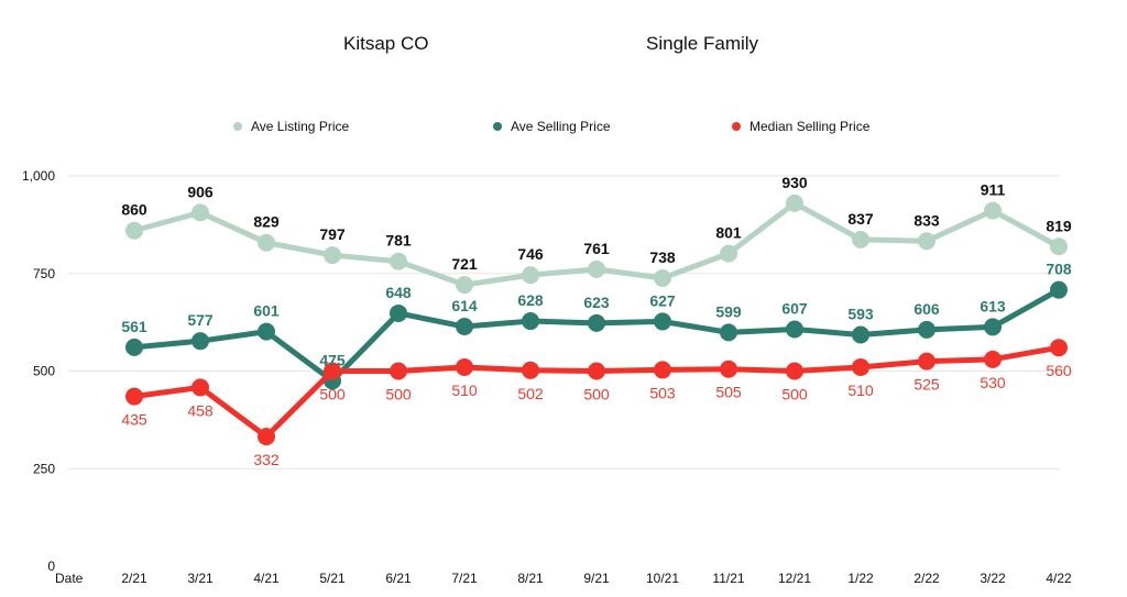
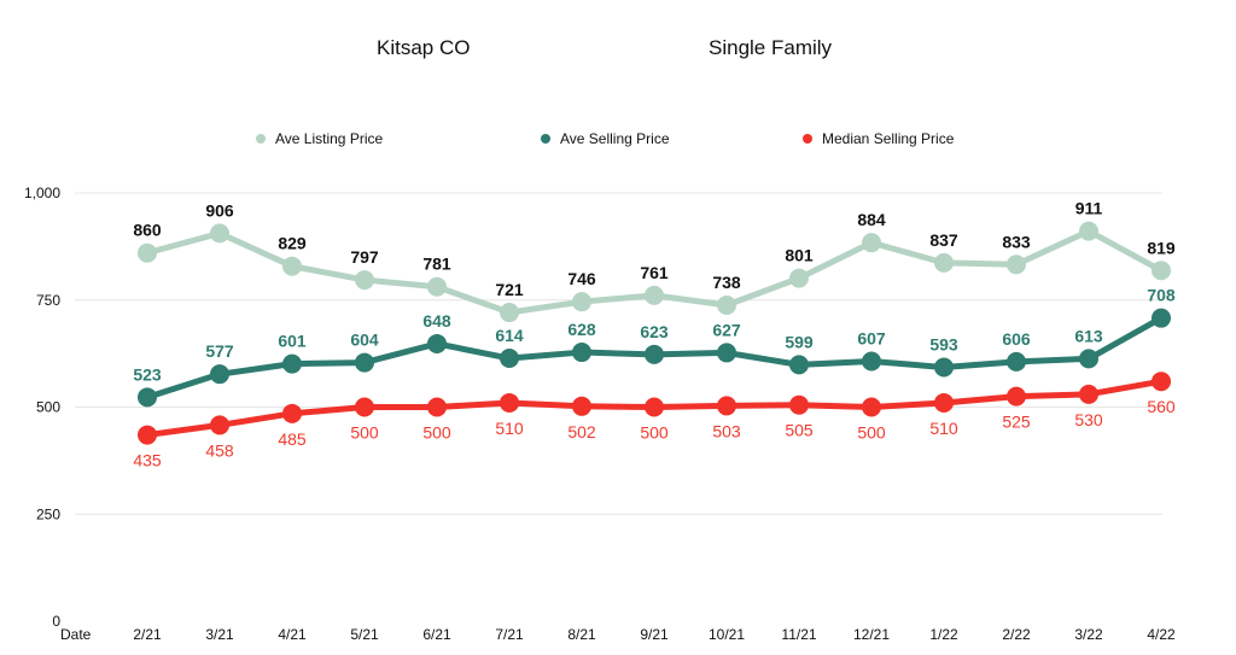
Ave Selling Price/2/21: 561 -> 523
Median Selling Price/4/21: 332 -> 485
Ave Selling Price/5/21: 475 -> 604
Ave Listing Price/12/21: 930 -> 884
